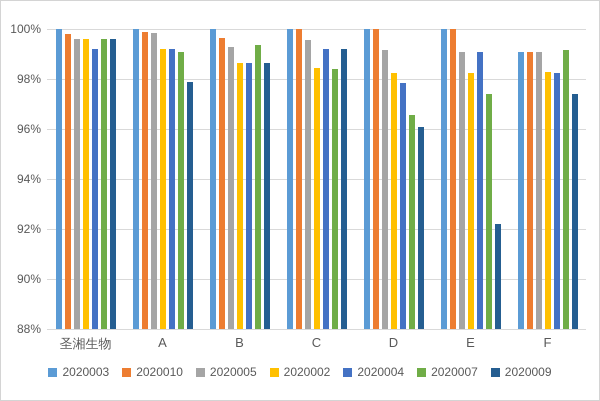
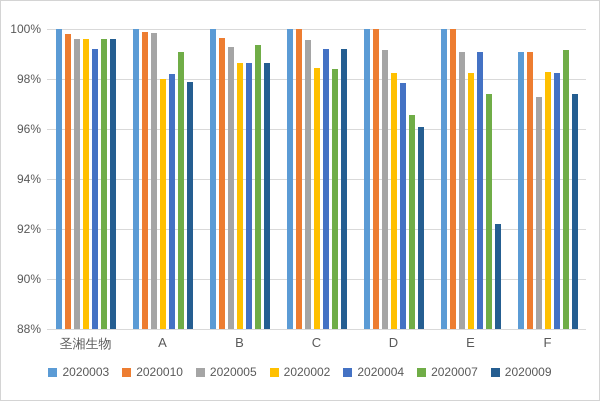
2020002/A: 99.2% -> 98.0%
2020004/A: 99.2% -> 98.2%
2020005/F: 99.1% -> 97.3%
